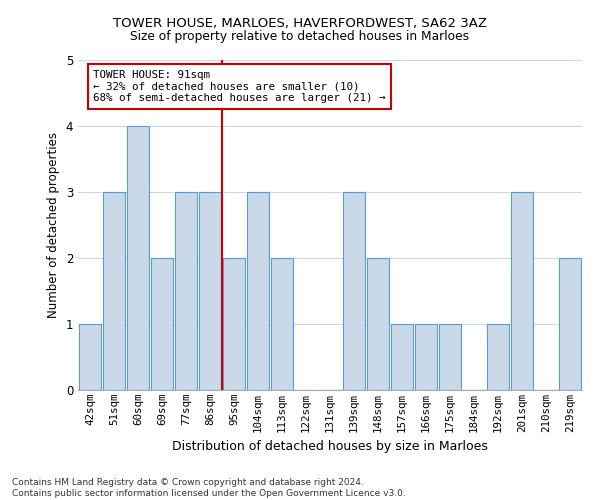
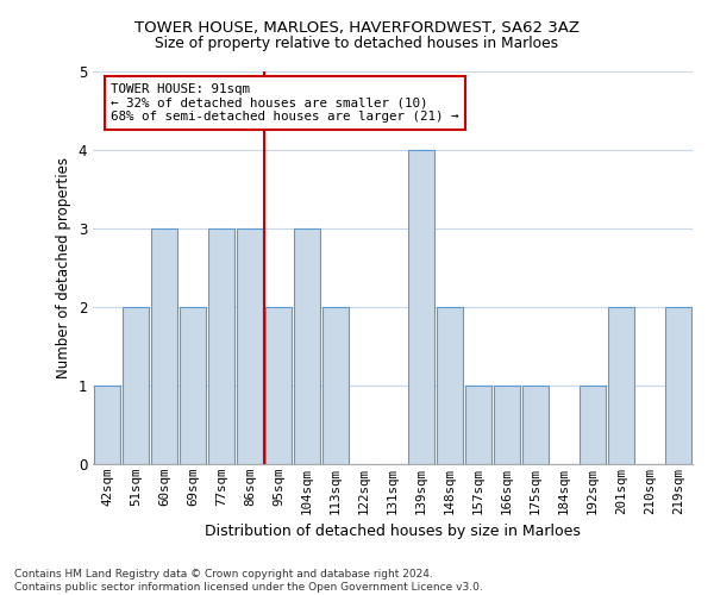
51sqm: 3 -> 2
60sqm: 4 -> 3
139sqm: 3 -> 4
201sqm: 3 -> 2
